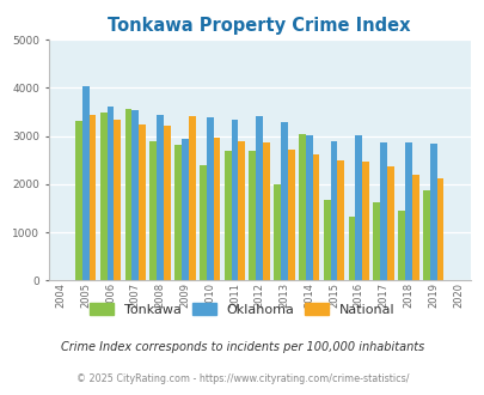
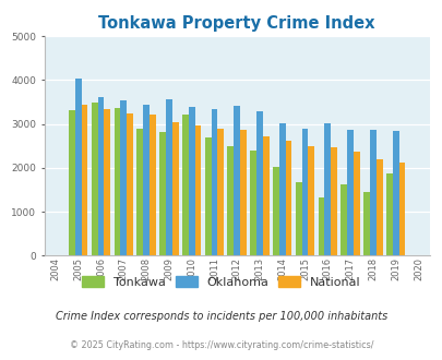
Tonkawa/2007: 3550 -> 3350
Oklahoma/2009: 2950 -> 3570
National/2009: 3400 -> 3040
Tonkawa/2010: 2400 -> 3200
Tonkawa/2012: 2700 -> 2480
Tonkawa/2013: 2000 -> 2390
Tonkawa/2014: 3050 -> 2020
